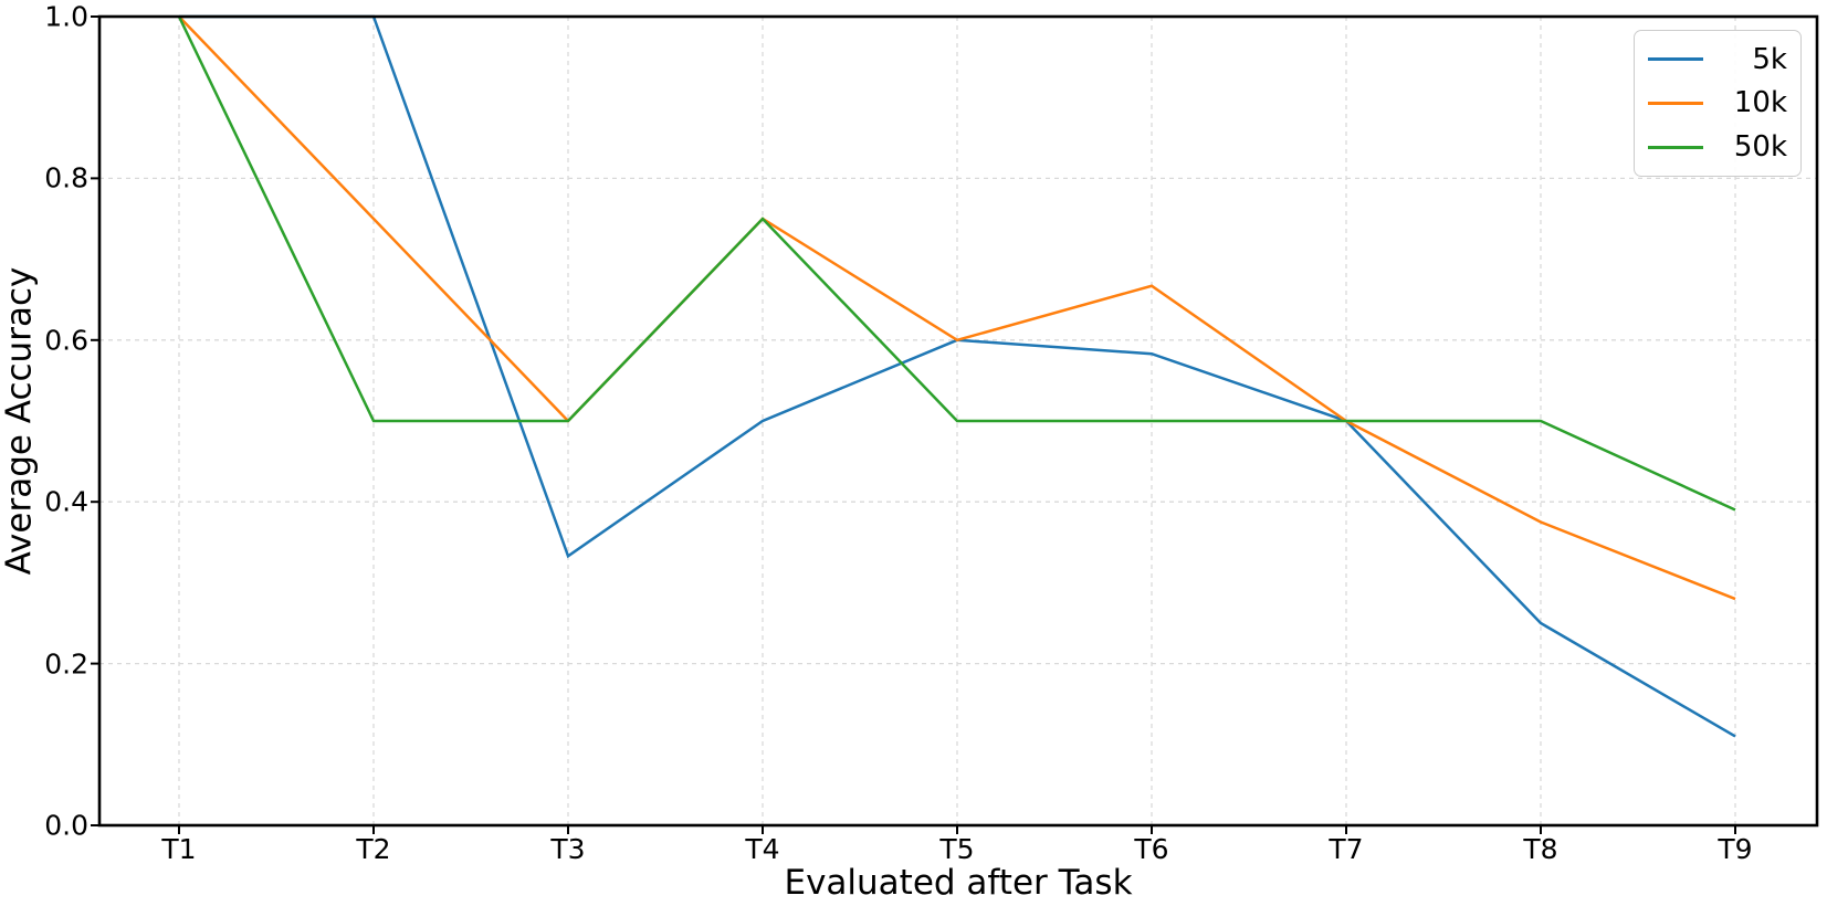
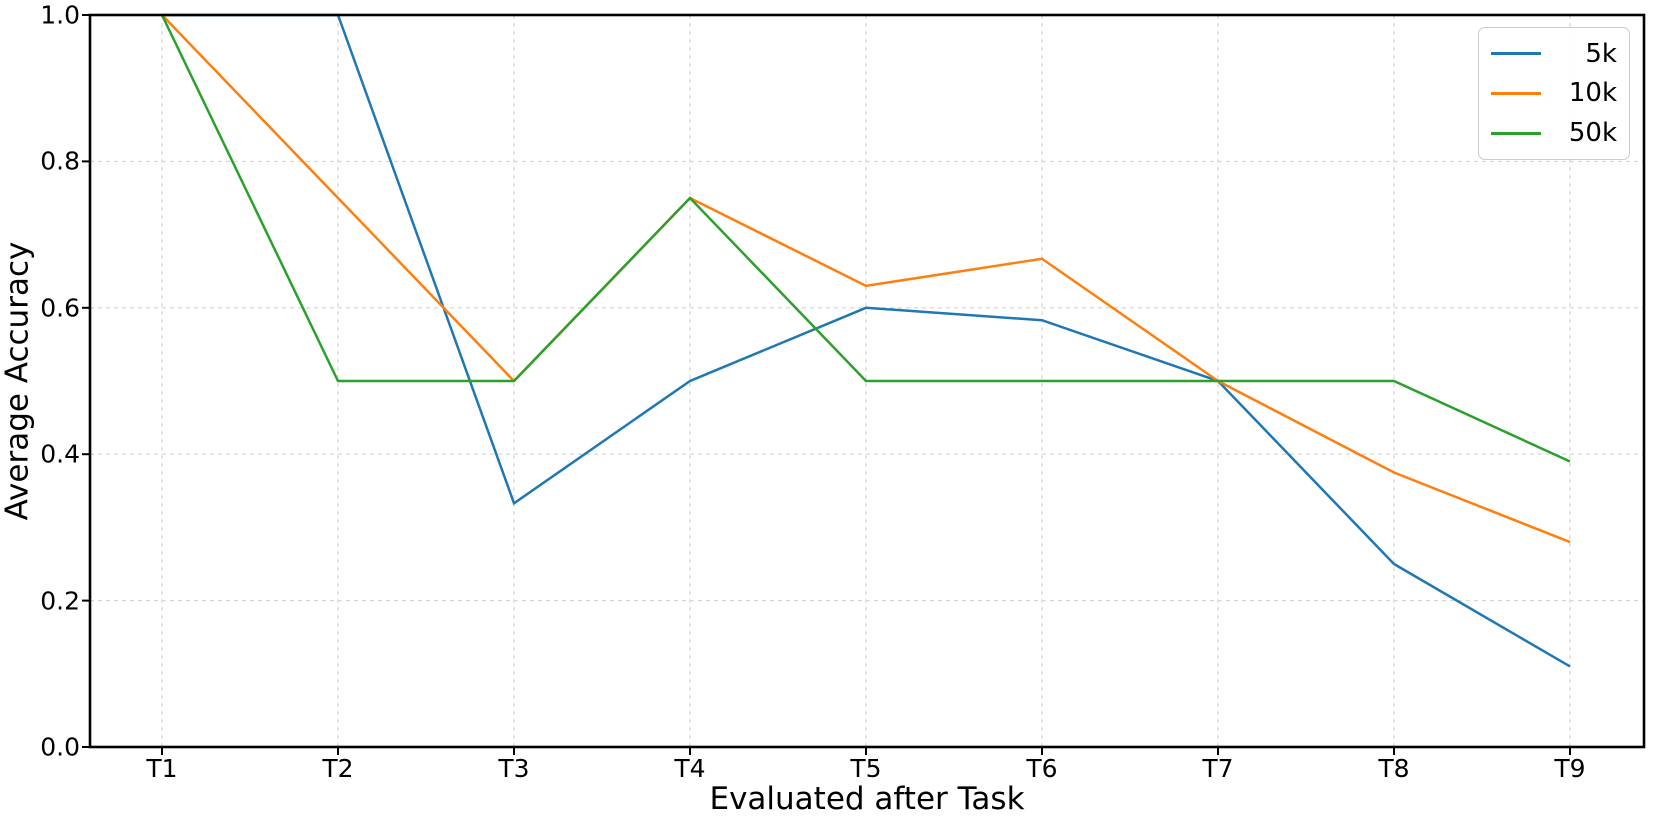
10k/T5: 0.60 -> 0.63
